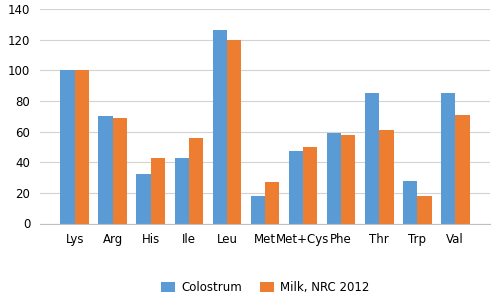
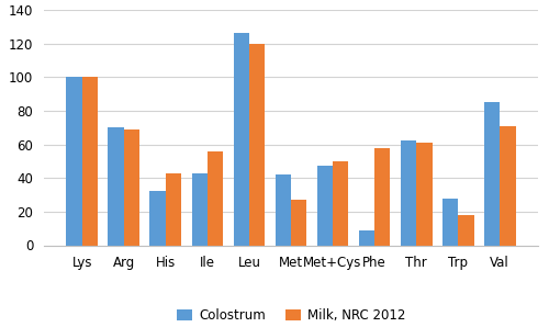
Colostrum/Met: 18 -> 42
Colostrum/Phe: 59 -> 9
Colostrum/Thr: 85 -> 62
